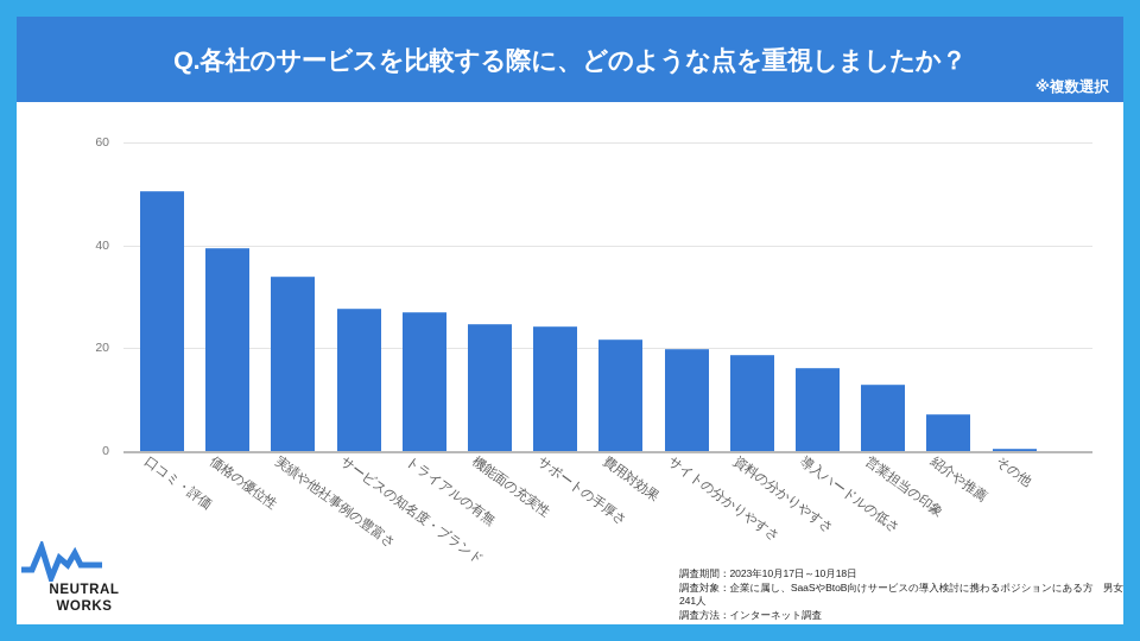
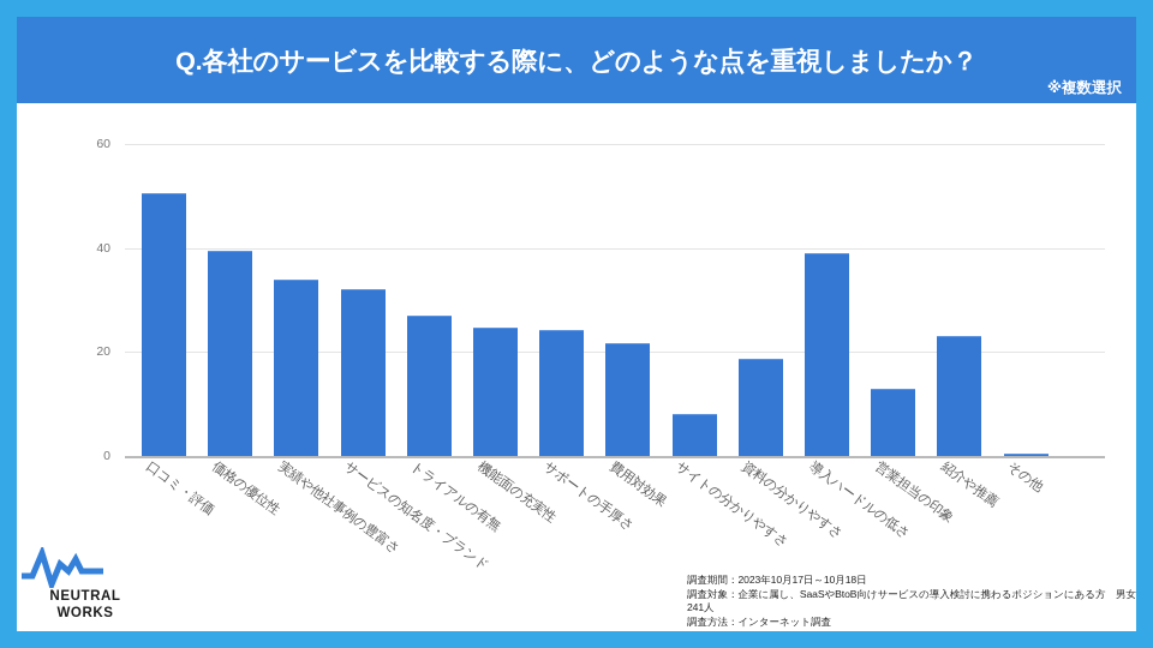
サービスの知名度・ブランド: 28 -> 32
サイトの分かりやすさ: 20 -> 8
導入ハードルの低さ: 16 -> 39
紹介や推薦: 7 -> 23
